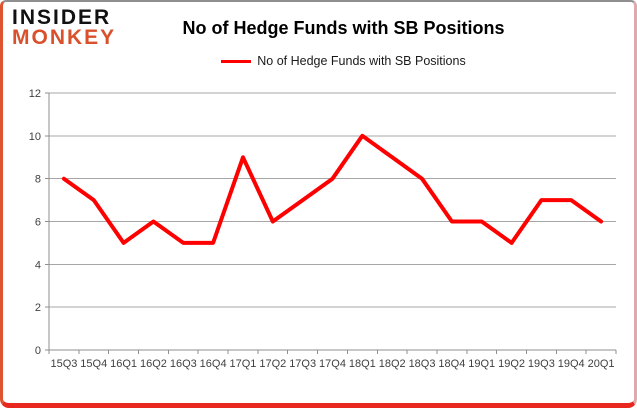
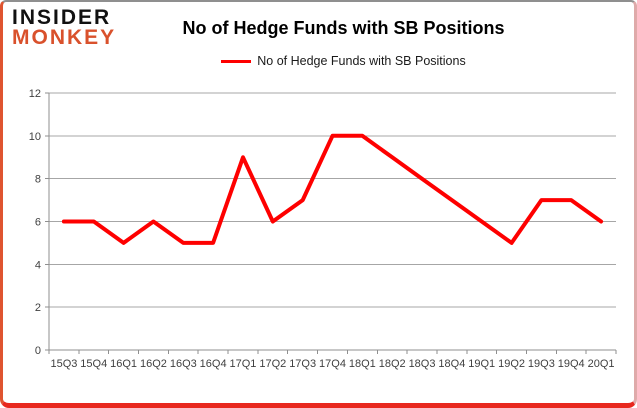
15Q3: 8 -> 6
15Q4: 7 -> 6
17Q4: 8 -> 10
18Q4: 6 -> 7
